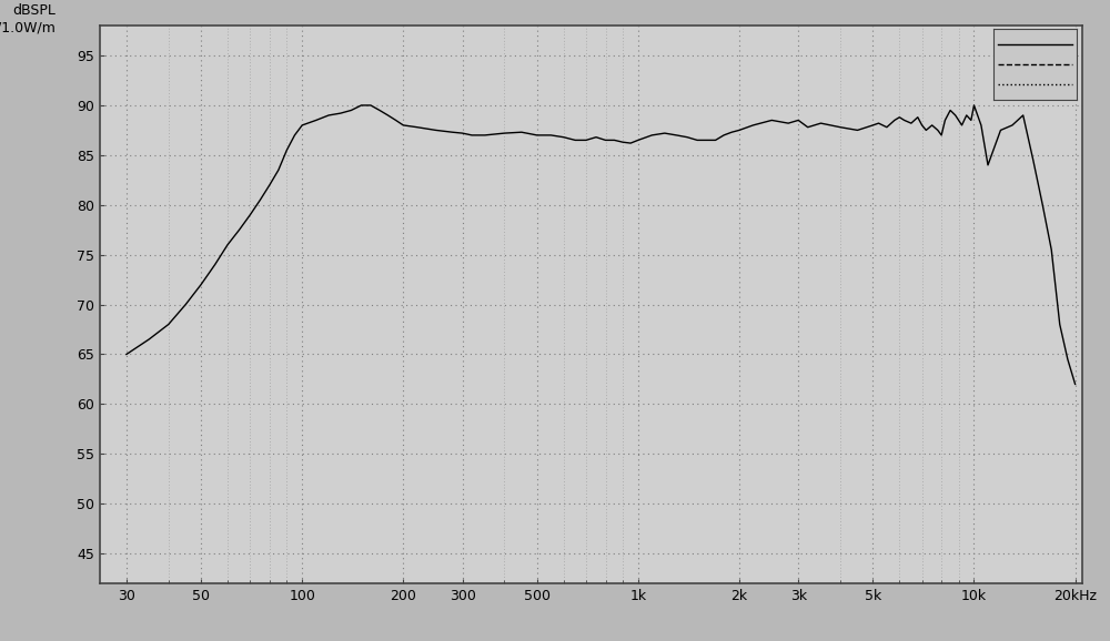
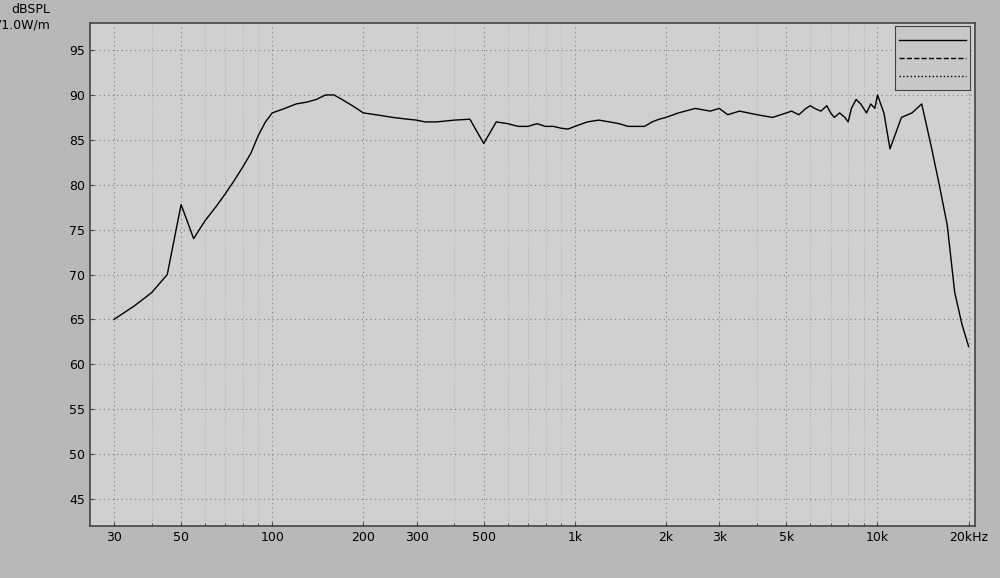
50: 72.0 -> 77.8
500: 87.0 -> 84.6
